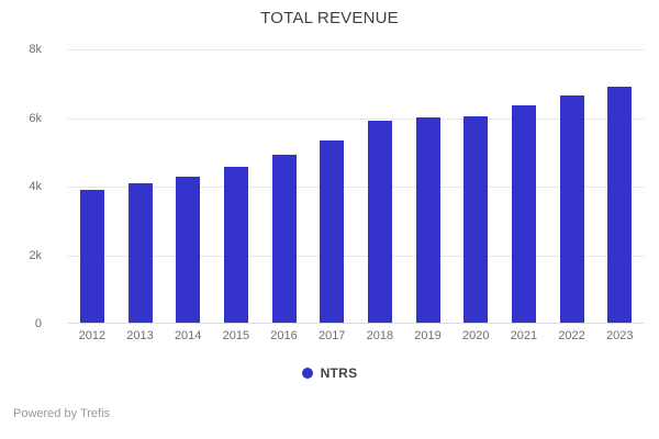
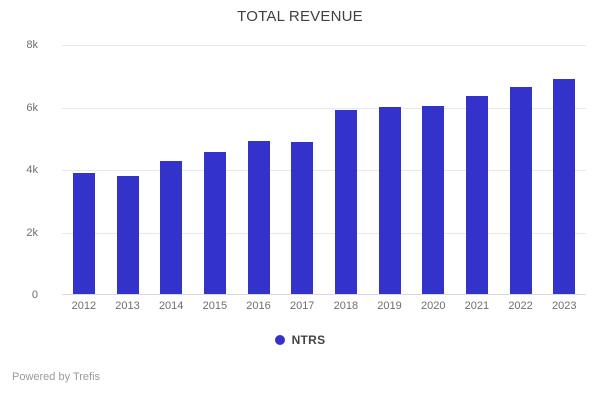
2013: 4.1k -> 3.8k
2017: 5.3k -> 4.9k
